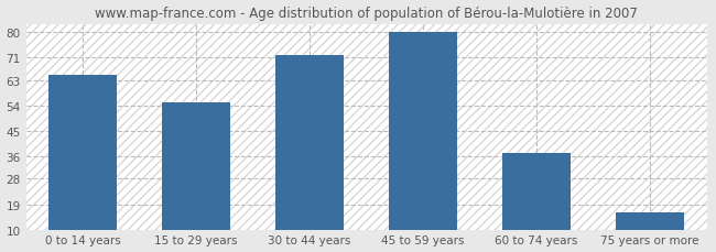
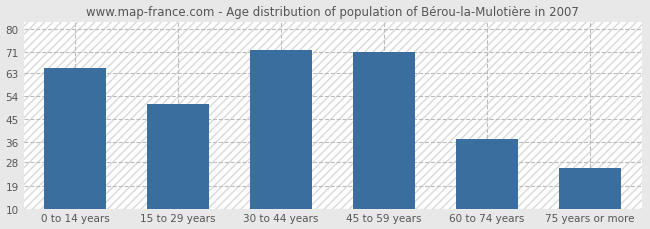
15 to 29 years: 55 -> 51
45 to 59 years: 80 -> 71
75 years or more: 16 -> 26
